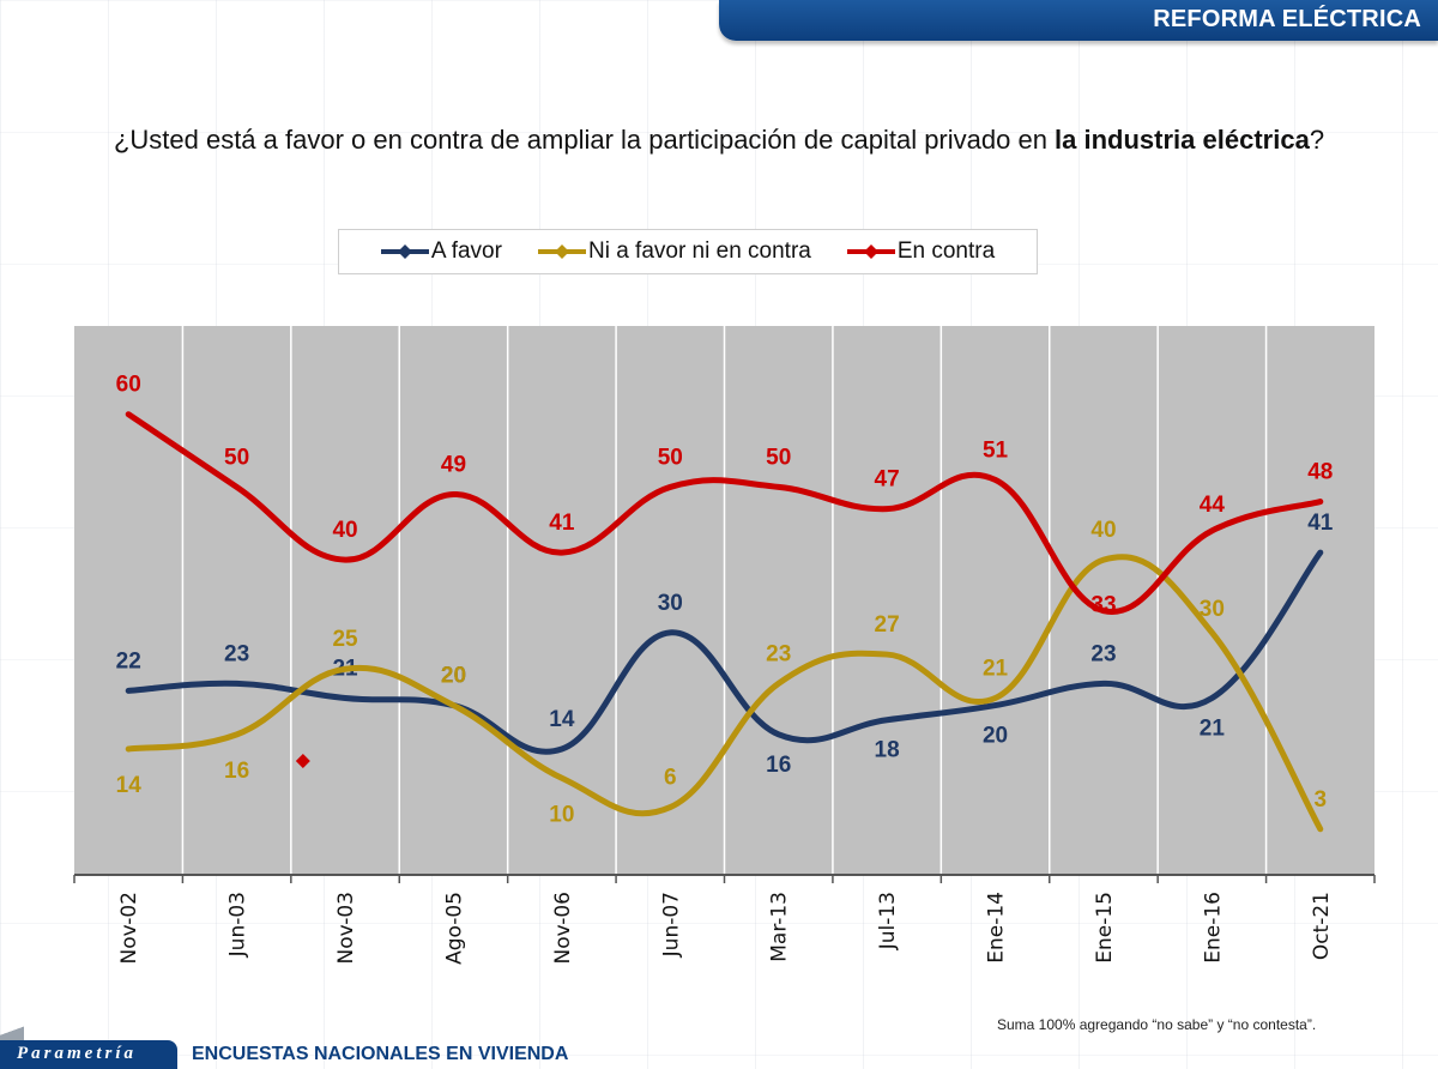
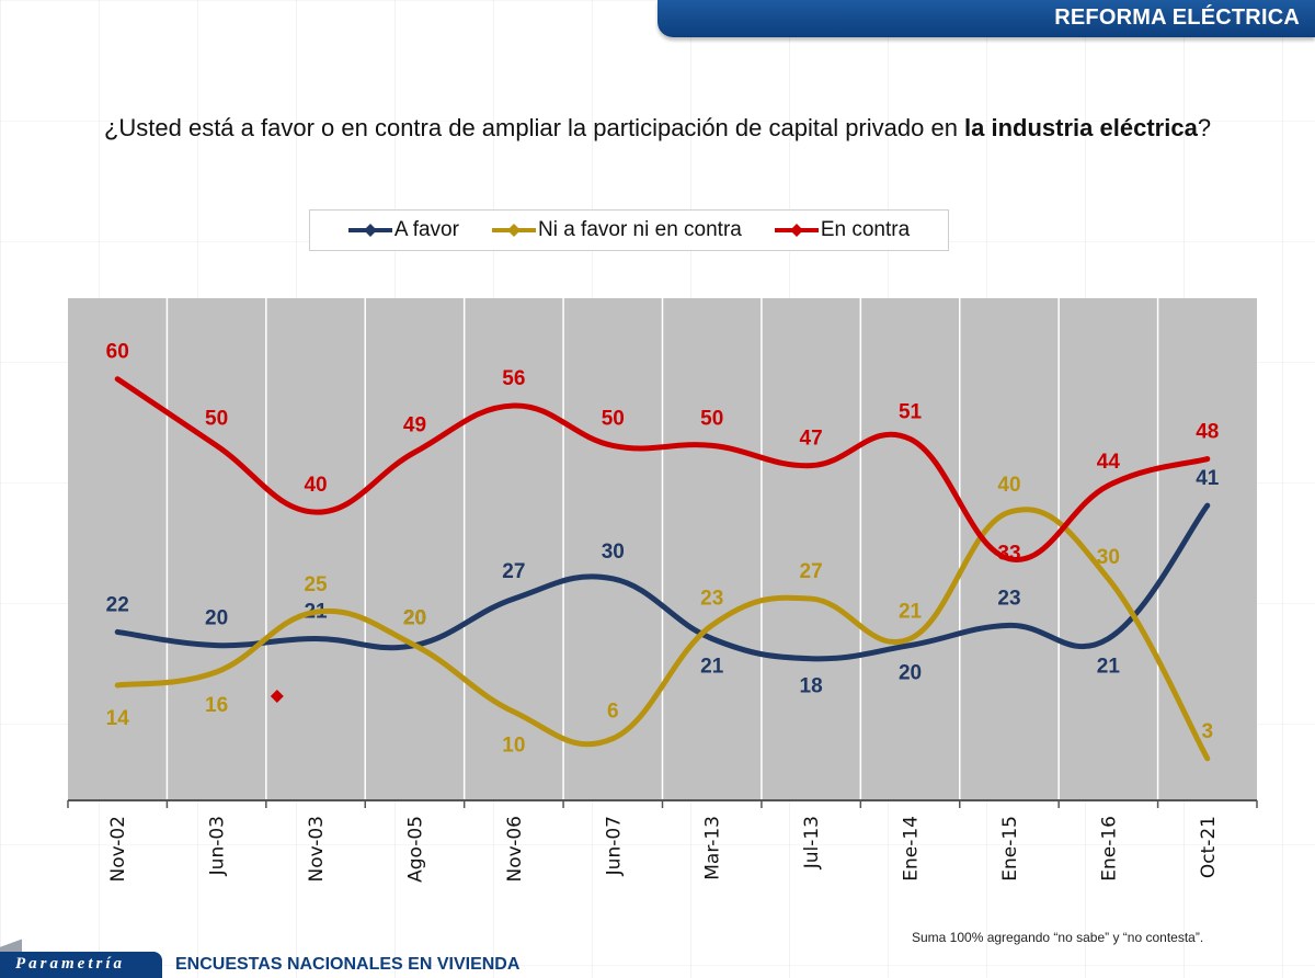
A favor/Jun-03: 23 -> 20
A favor/Nov-06: 14 -> 27
En contra/Nov-06: 41 -> 56
A favor/Mar-13: 16 -> 21
